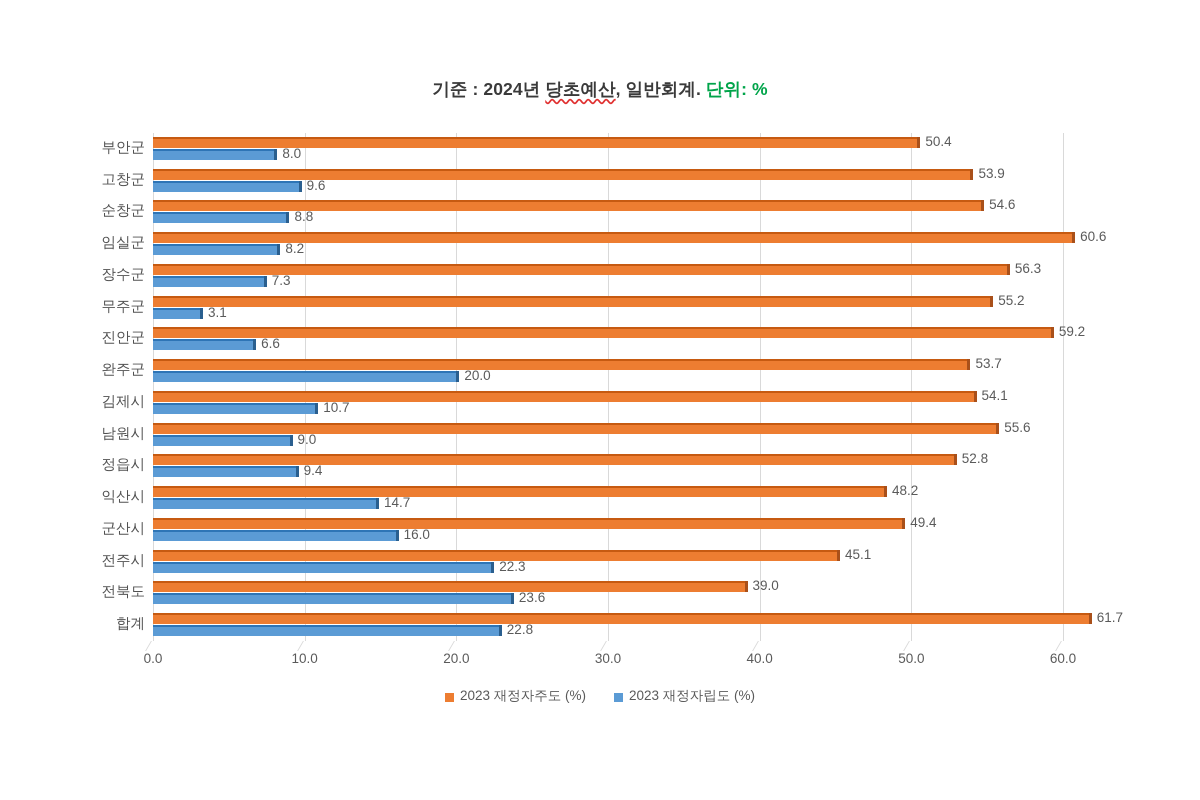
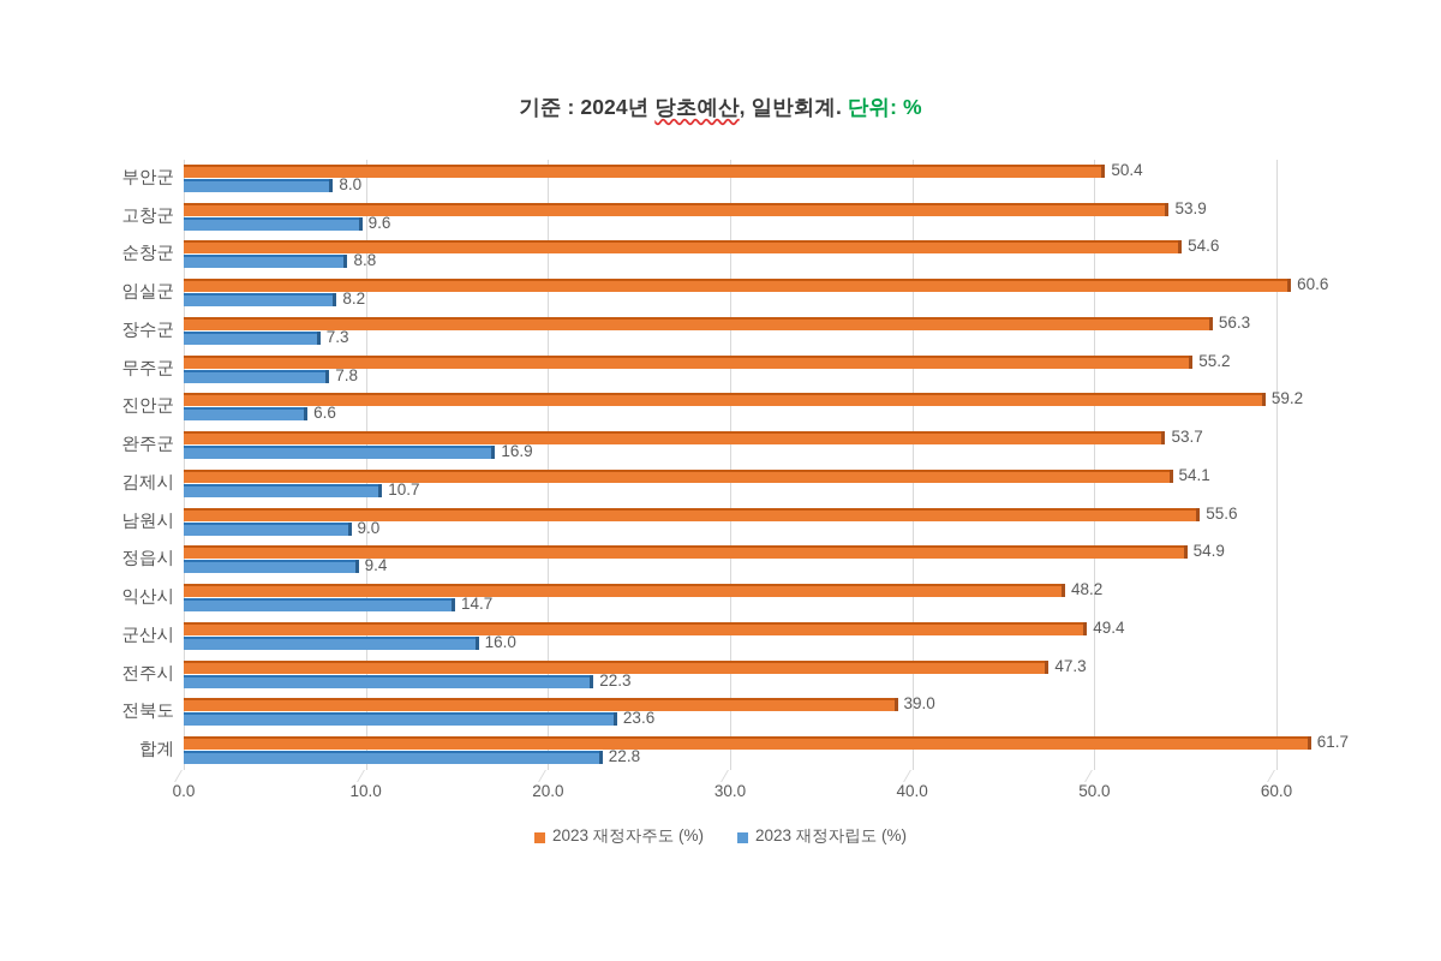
2023 재정자립도 (%)/무주군: 3.1 -> 7.8
2023 재정자립도 (%)/완주군: 20.0 -> 16.9
2023 재정자주도 (%)/정읍시: 52.8 -> 54.9
2023 재정자주도 (%)/전주시: 45.1 -> 47.3
